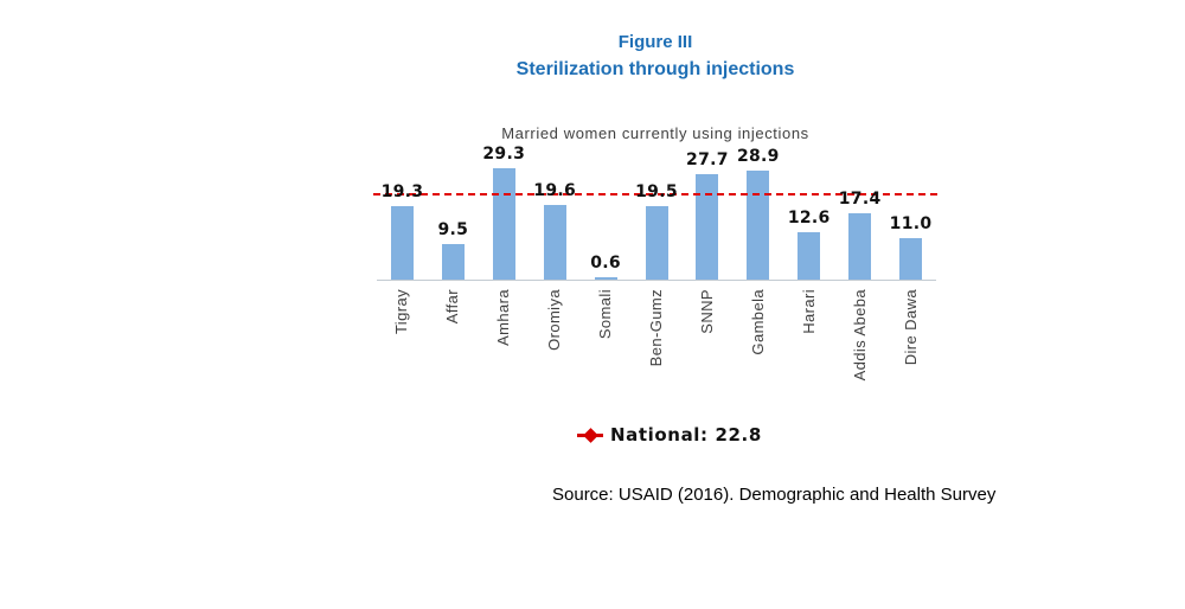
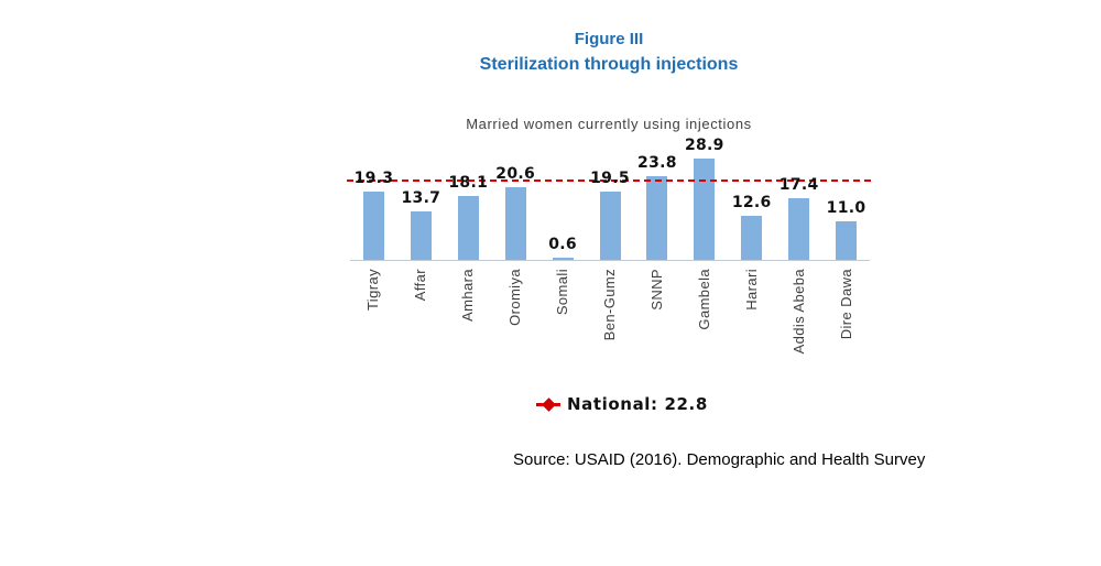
Affar: 9.5 -> 13.7
Amhara: 29.3 -> 18.1
Oromiya: 19.6 -> 20.6
SNNP: 27.7 -> 23.8
